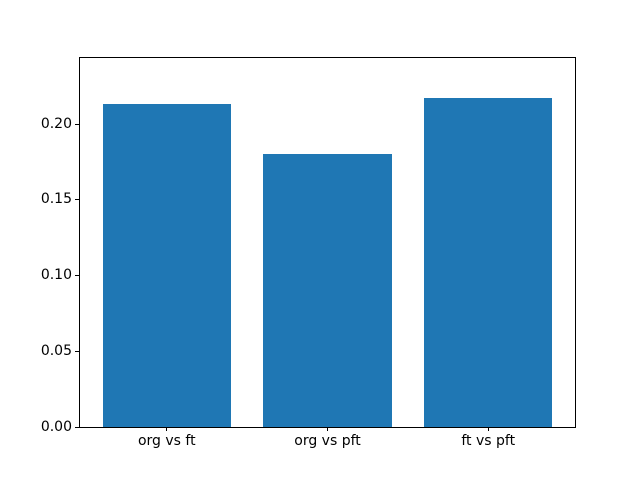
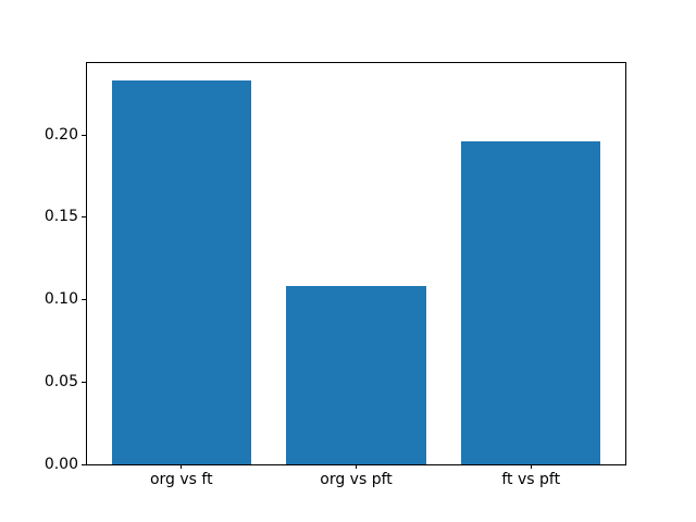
org vs ft: 0.213 -> 0.233
org vs pft: 0.180 -> 0.108
ft vs pft: 0.217 -> 0.196
